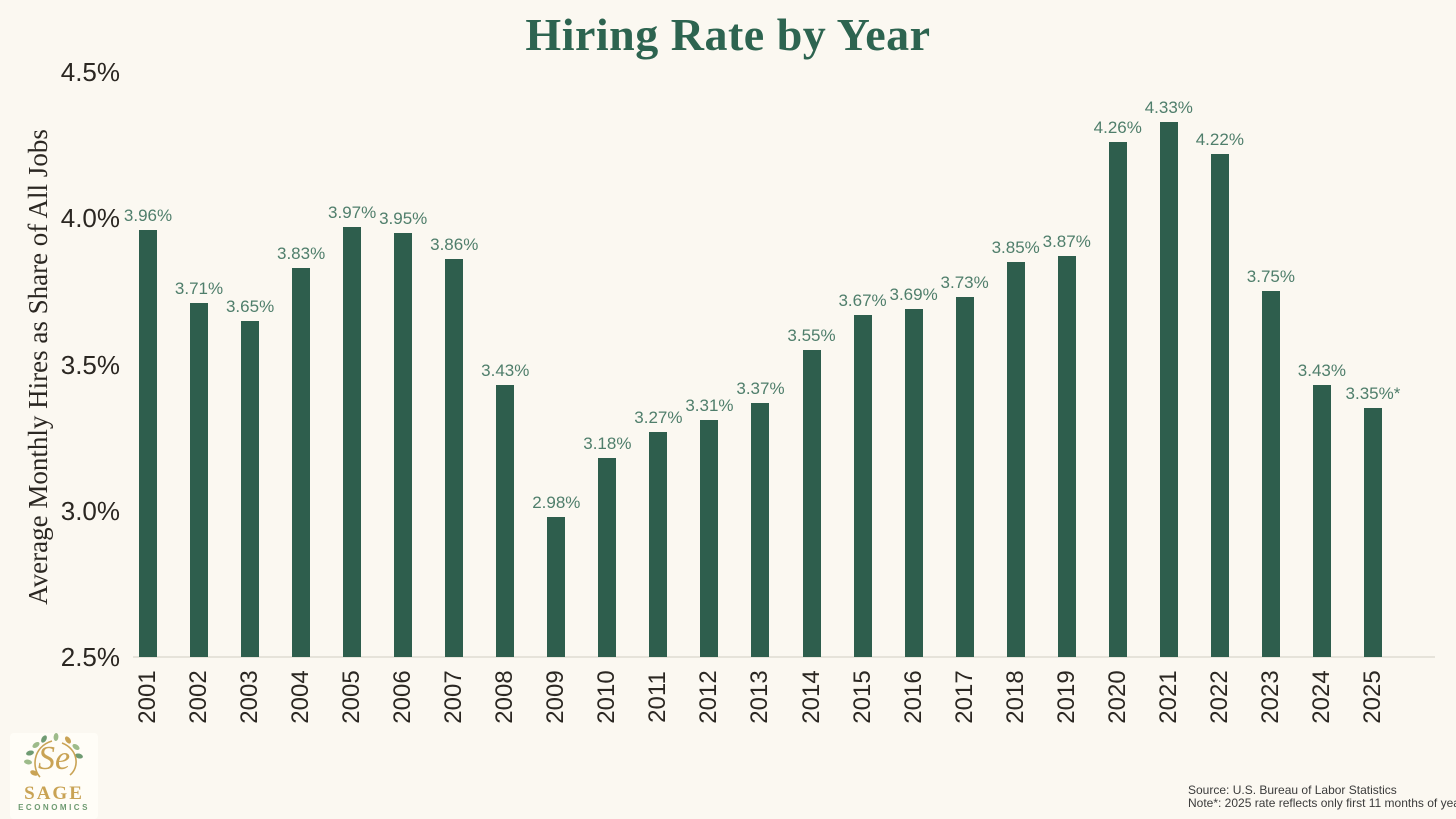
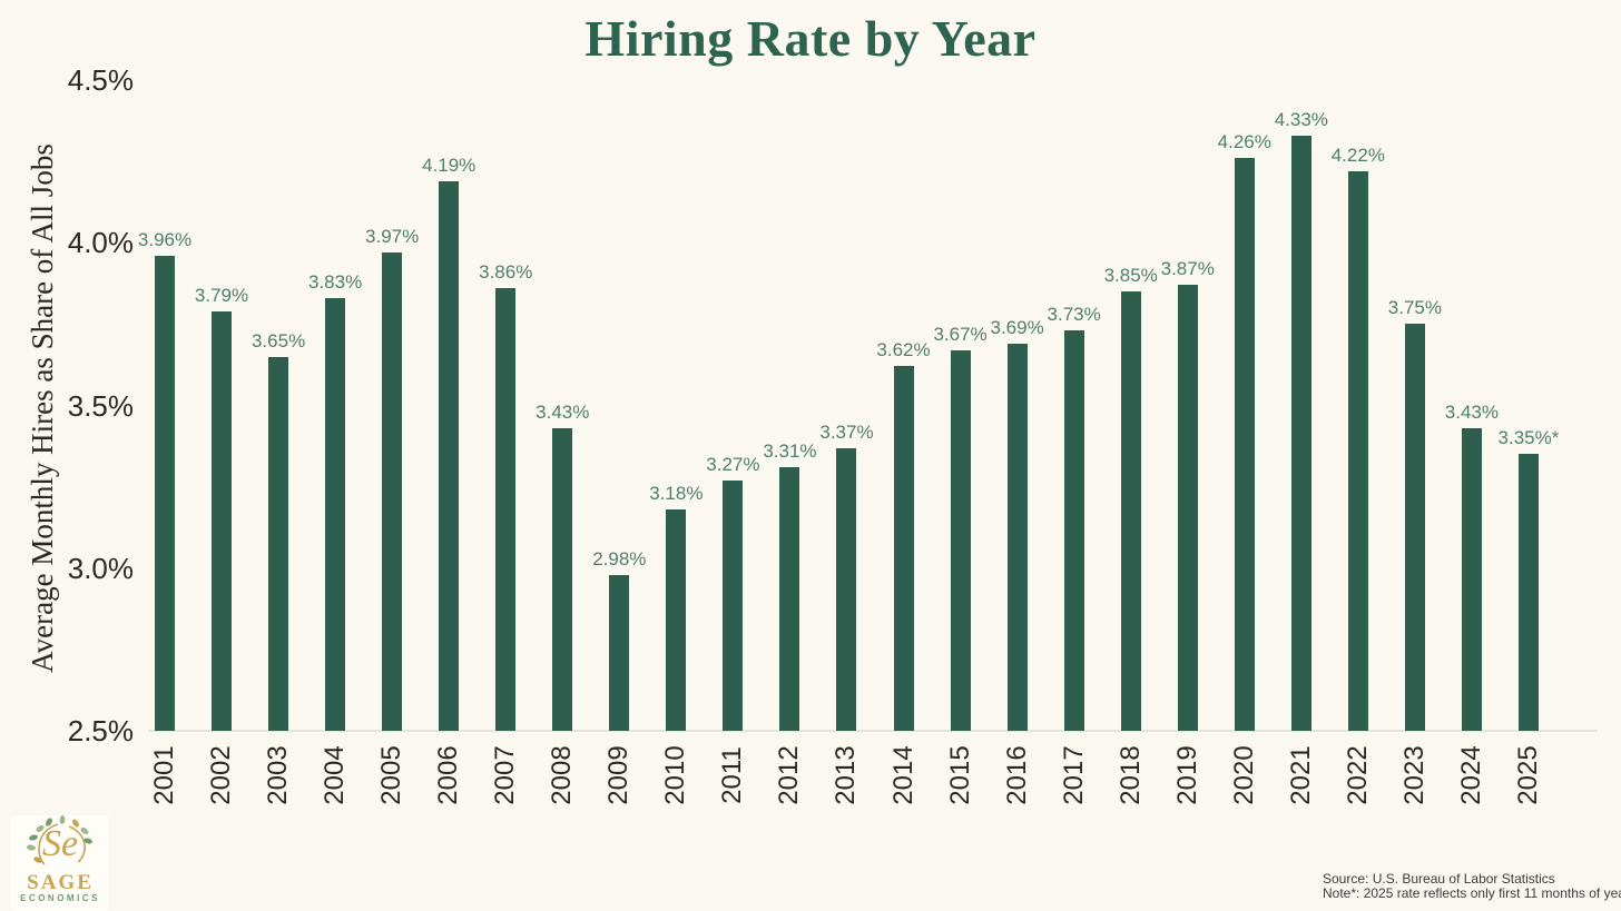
2002: 3.71% -> 3.79%
2006: 3.95% -> 4.19%
2014: 3.55% -> 3.62%
